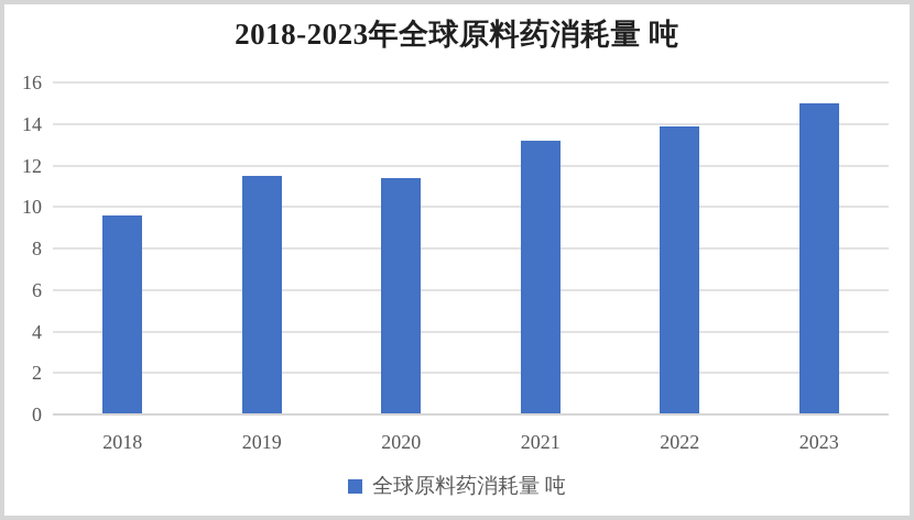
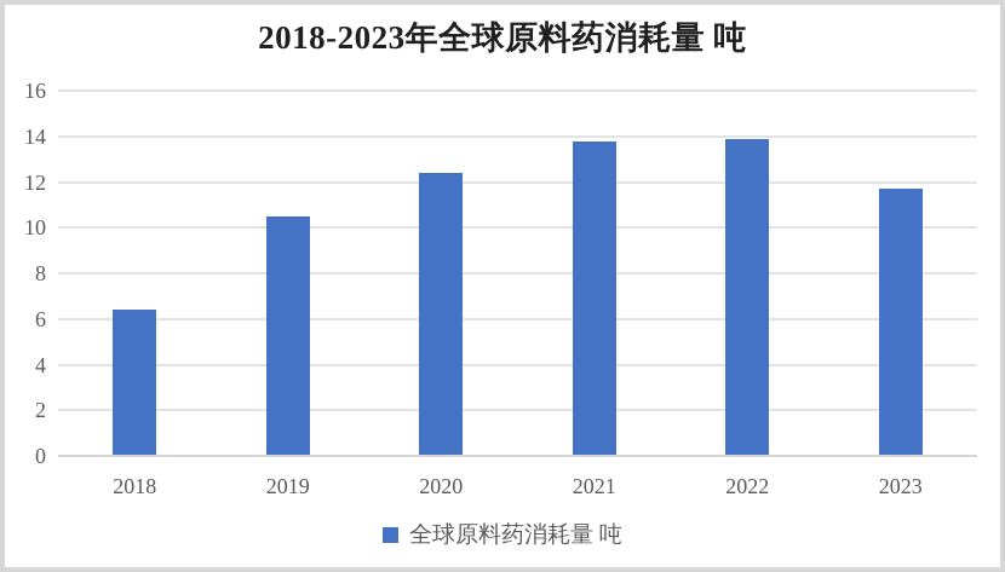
2018: 9.6 -> 6.4
2019: 11.5 -> 10.5
2020: 11.4 -> 12.4
2021: 13.2 -> 13.8
2023: 15.0 -> 11.7
